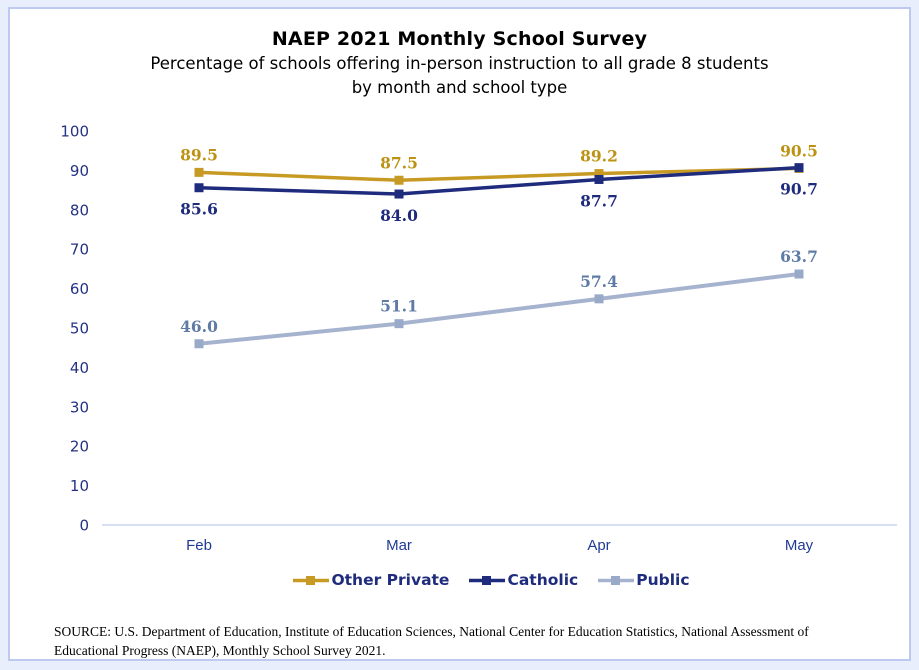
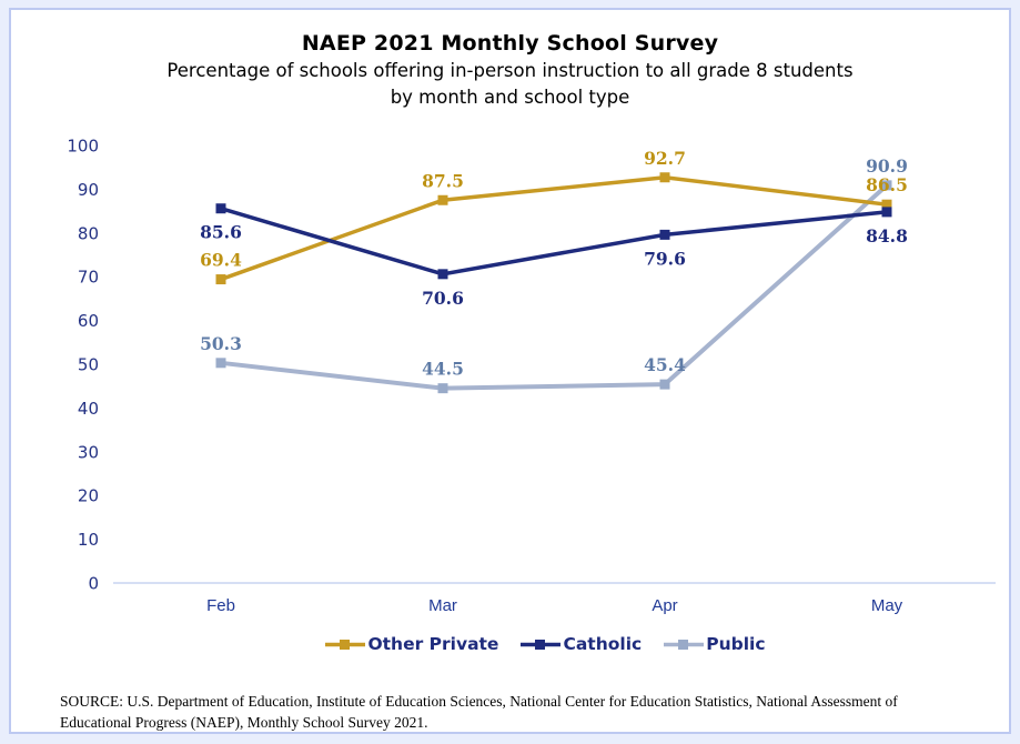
Other Private/Feb: 89.5 -> 69.4
Public/Feb: 46.0 -> 50.3
Catholic/Mar: 84.0 -> 70.6
Public/Mar: 51.1 -> 44.5
Other Private/Apr: 89.2 -> 92.7
Catholic/Apr: 87.7 -> 79.6
Public/Apr: 57.4 -> 45.4
Other Private/May: 90.5 -> 86.5
Catholic/May: 90.7 -> 84.8
Public/May: 63.7 -> 90.9
